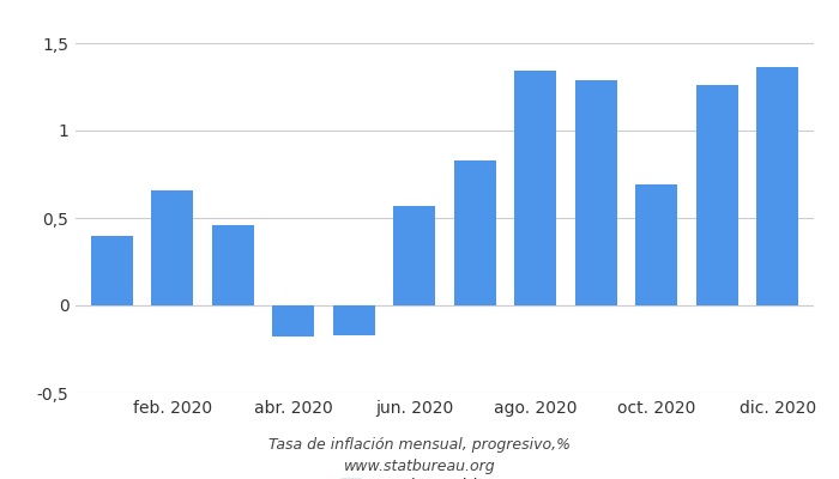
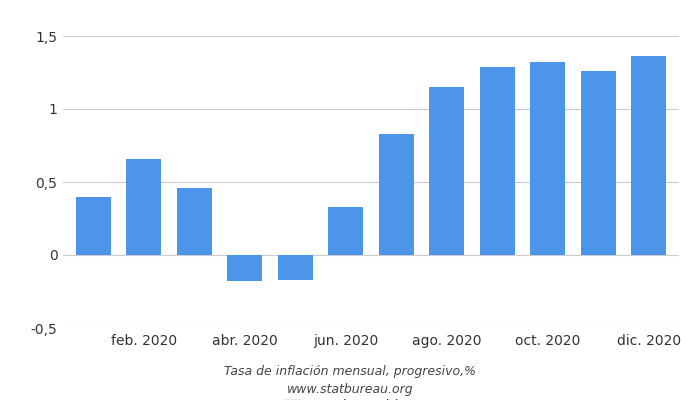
jun. 2020: 0,57 -> 0,33
ago. 2020: 1,34 -> 1,15
oct. 2020: 0,69 -> 1,32
